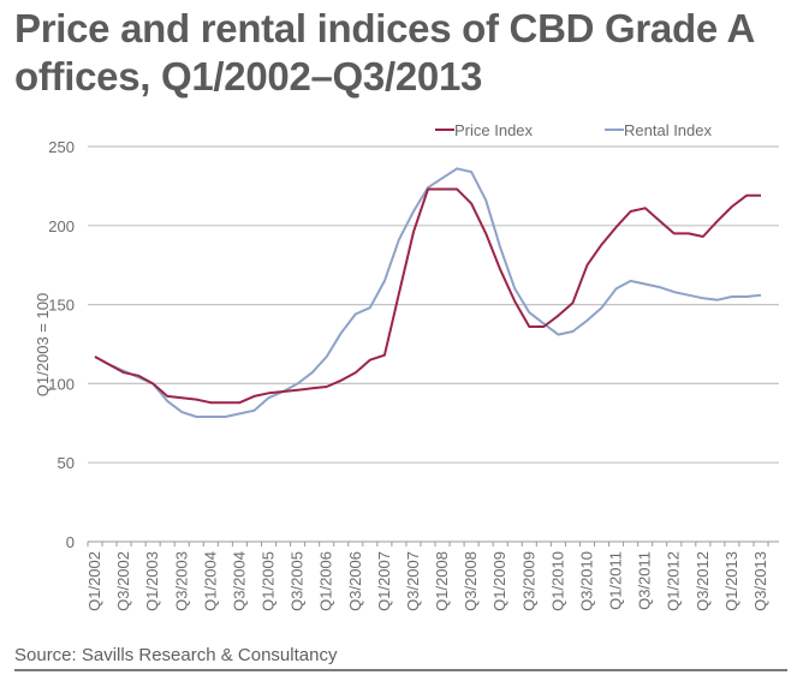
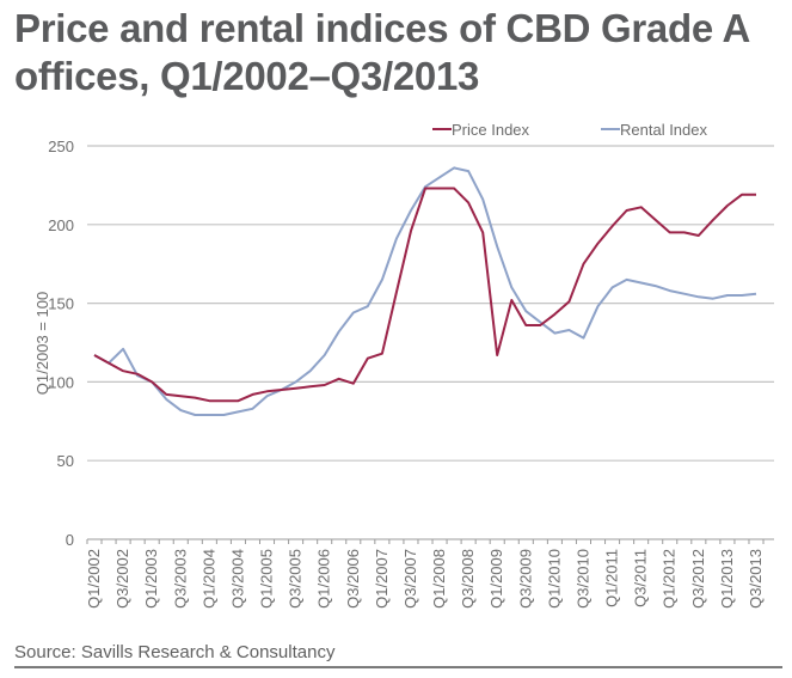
Rental Index/Q3/2002: 108 -> 121
Price Index/Q3/2006: 107 -> 99
Price Index/Q1/2009: 172 -> 117
Rental Index/Q3/2010: 140 -> 128
